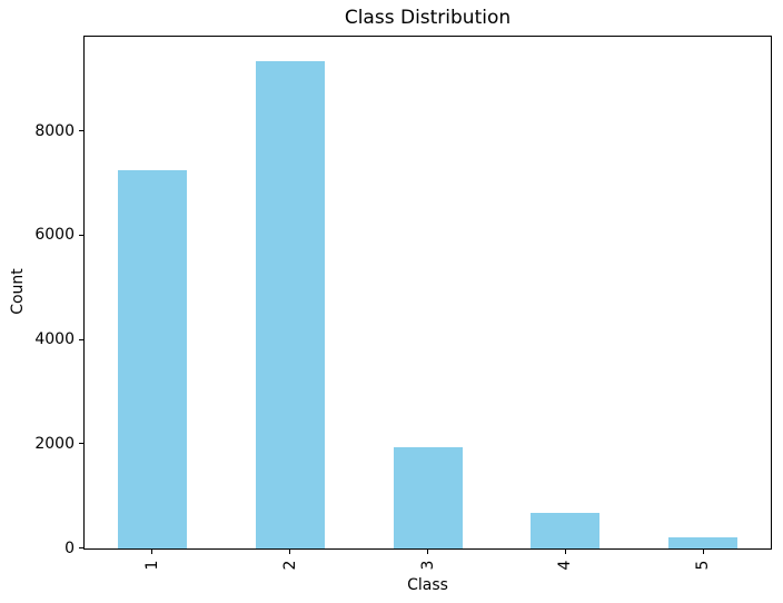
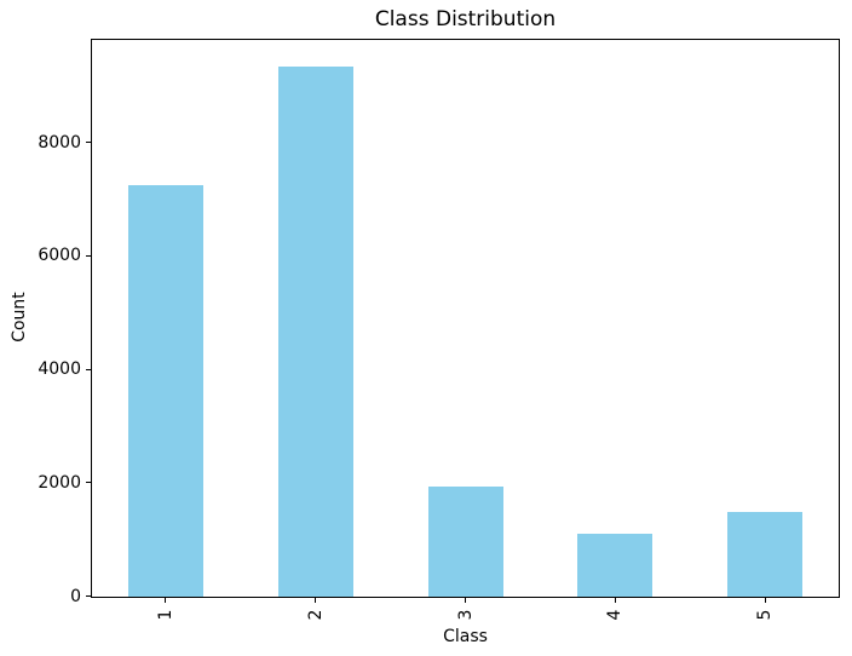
4: 700 -> 1100
5: 200 -> 1500
